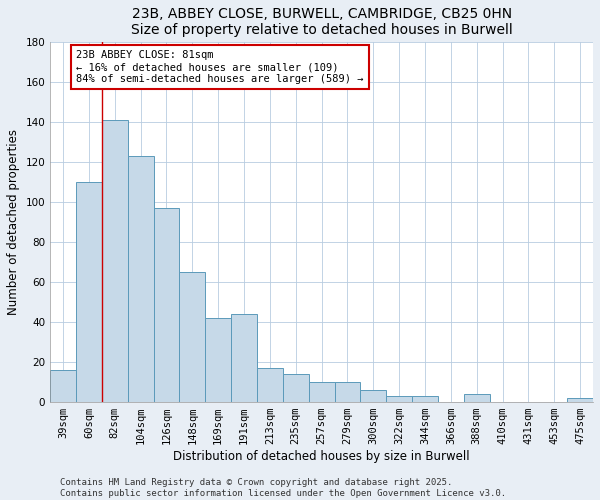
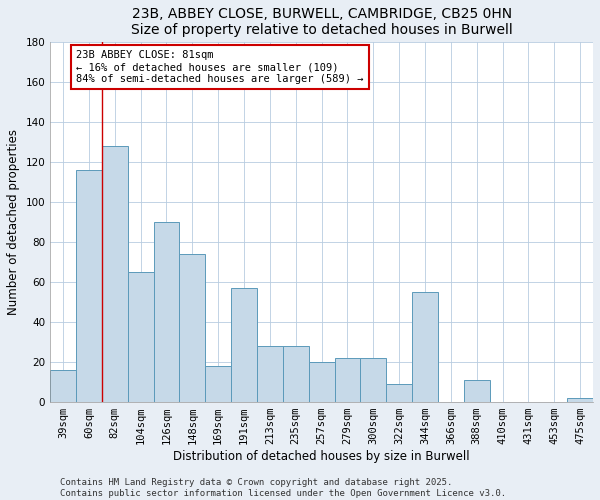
60sqm: 110 -> 116
82sqm: 141 -> 128
104sqm: 123 -> 65
126sqm: 97 -> 90
148sqm: 65 -> 74
169sqm: 42 -> 18
191sqm: 44 -> 57
213sqm: 17 -> 28
235sqm: 14 -> 28
257sqm: 10 -> 20
279sqm: 10 -> 22
300sqm: 6 -> 22
322sqm: 3 -> 9
344sqm: 3 -> 55
388sqm: 4 -> 11
